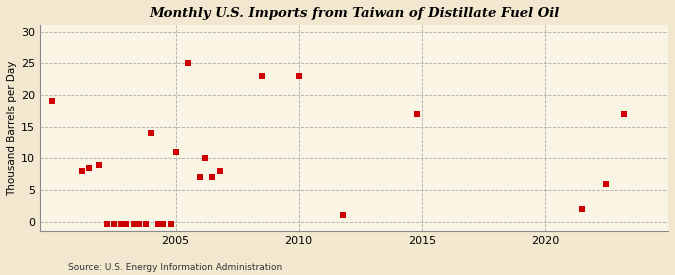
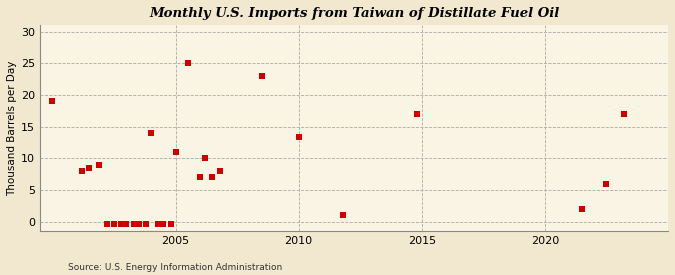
2010: 23.0 -> 13.4
